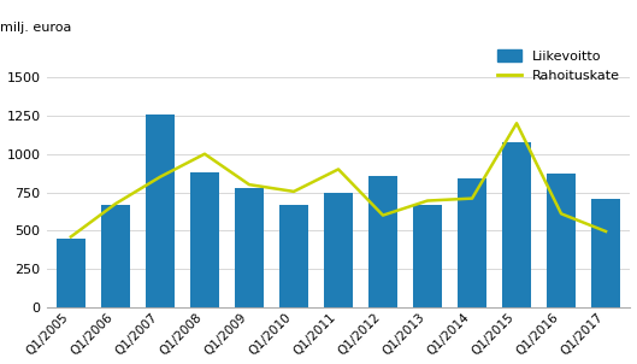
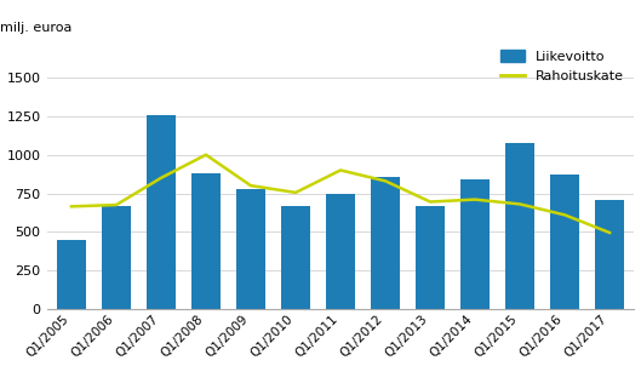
Rahoituskate/Q1/2005: 460 -> 660
Rahoituskate/Q1/2012: 600 -> 830
Rahoituskate/Q1/2015: 1200 -> 680
